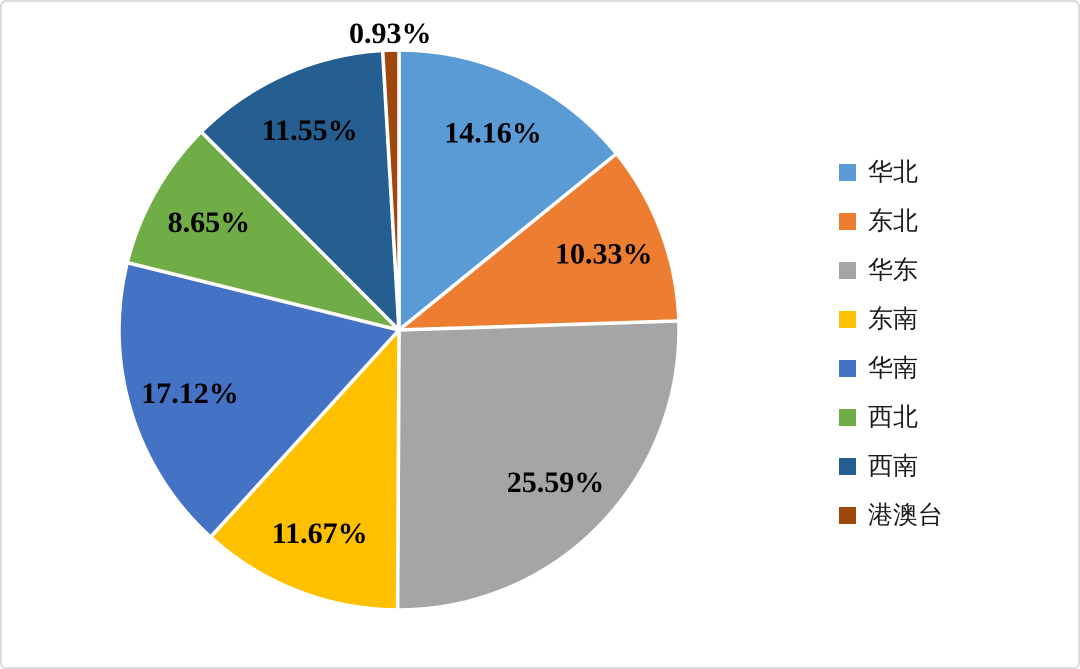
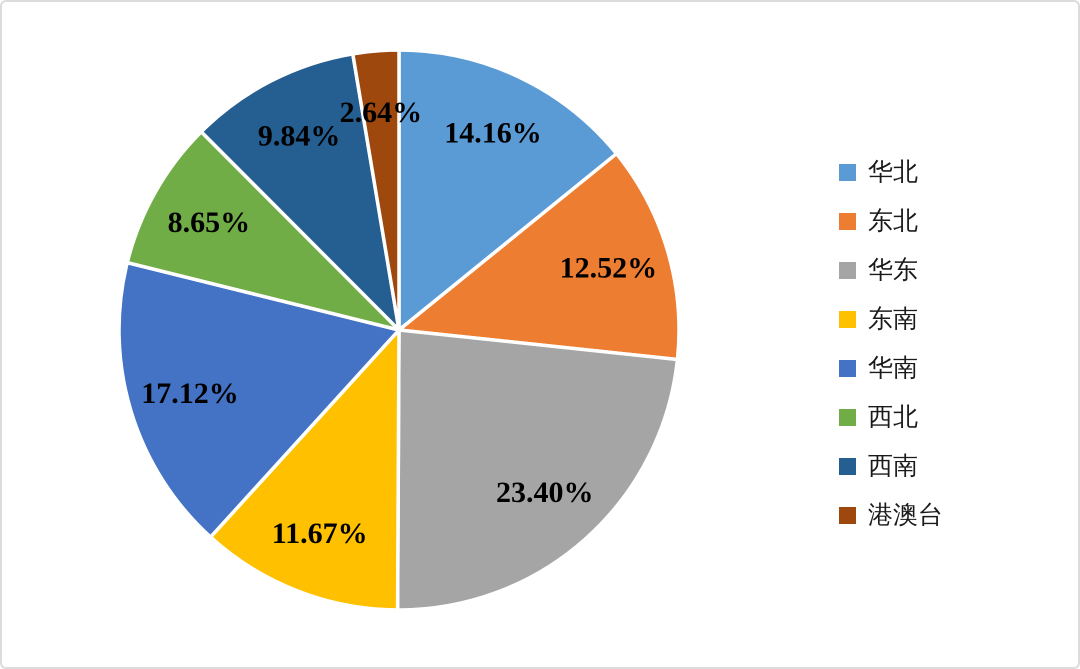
东北: 10.33% -> 12.52%
华东: 25.59% -> 23.40%
西南: 11.55% -> 9.84%
港澳台: 0.93% -> 2.64%
